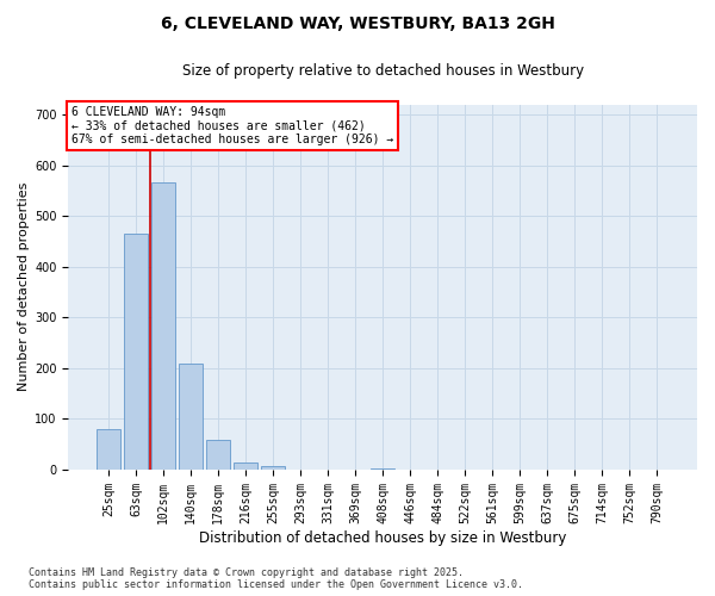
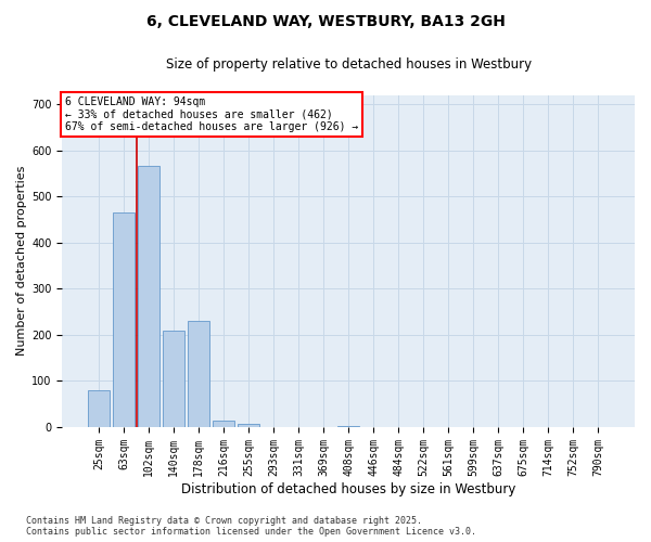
178sqm: 58 -> 230
